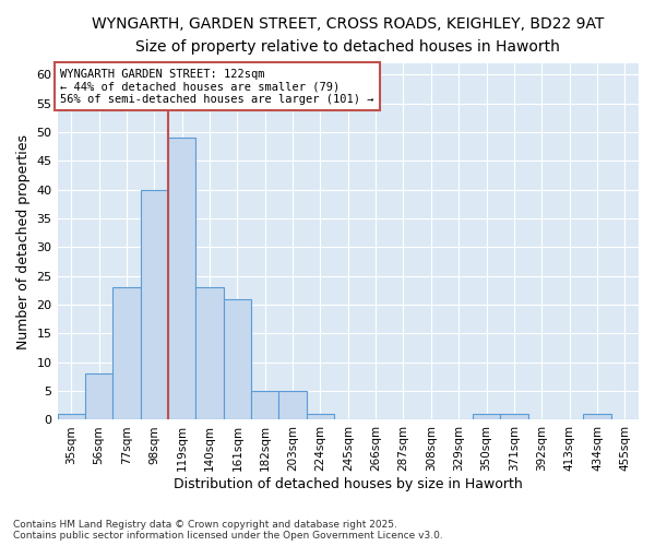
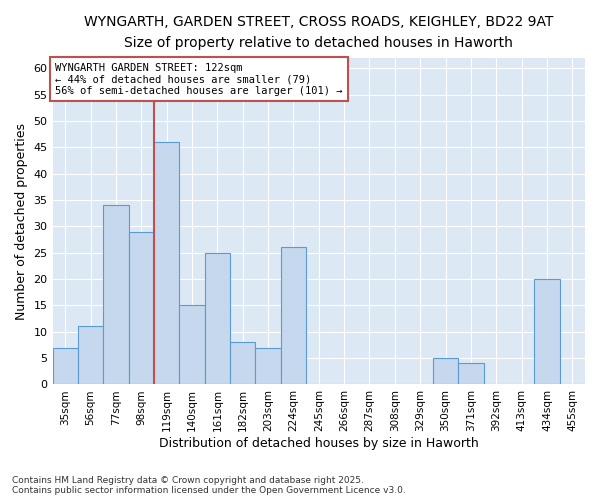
35sqm: 1 -> 7
56sqm: 8 -> 11
77sqm: 23 -> 34
98sqm: 40 -> 29
119sqm: 49 -> 46
140sqm: 23 -> 15
161sqm: 21 -> 25
182sqm: 5 -> 8
203sqm: 5 -> 7
224sqm: 1 -> 26
350sqm: 1 -> 5
371sqm: 1 -> 4
434sqm: 1 -> 20
